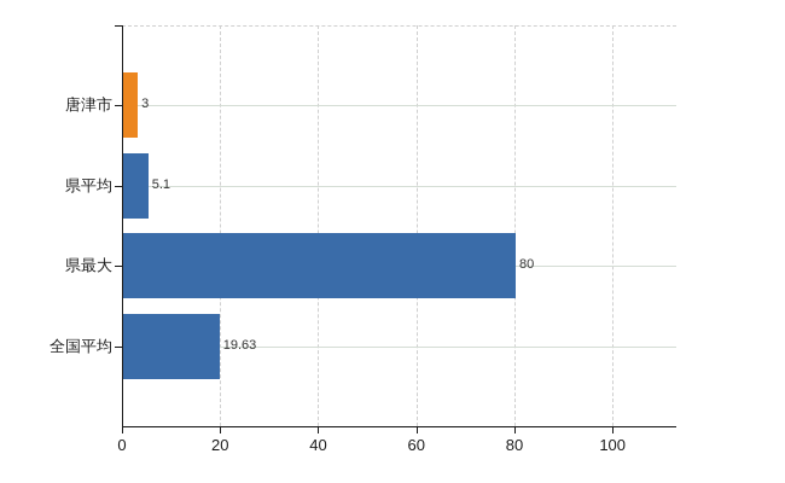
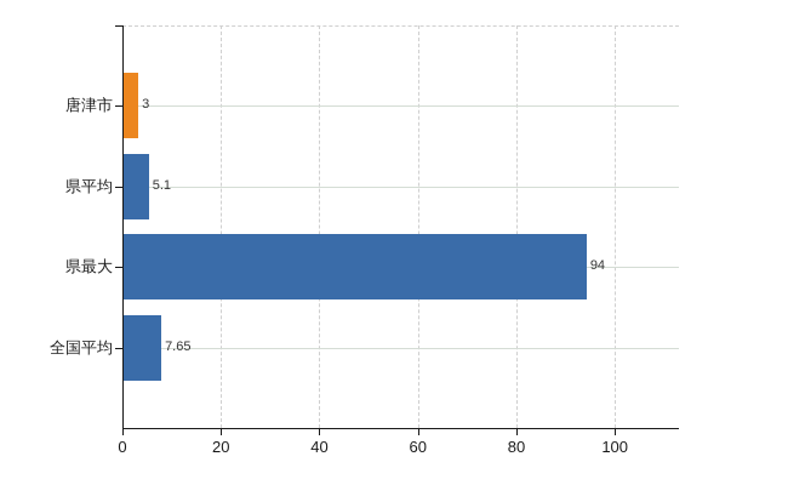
県最大: 80 -> 94
全国平均: 19.63 -> 7.65
